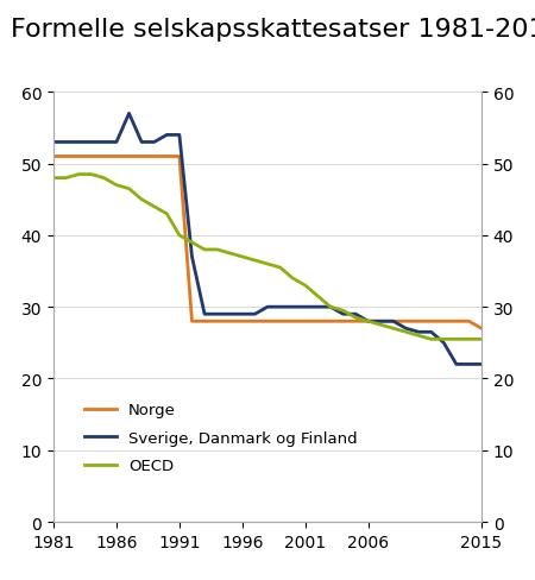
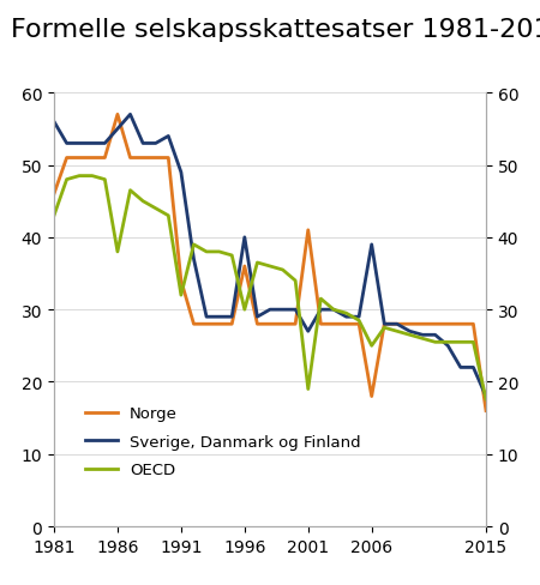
Norge/1981: 51 -> 46
Sverige, Danmark og Finland/1981: 53.0 -> 56.0
OECD/1981: 48.0 -> 43.0
Norge/1986: 51 -> 57
Sverige, Danmark og Finland/1986: 53.0 -> 55.0
OECD/1986: 47.0 -> 38.0
Norge/1991: 51 -> 34
Sverige, Danmark og Finland/1991: 54.0 -> 49.0
OECD/1991: 40.0 -> 32.0
Norge/1996: 28 -> 36
Sverige, Danmark og Finland/1996: 29.0 -> 40.0
OECD/1996: 37.0 -> 30.0
Norge/2001: 28 -> 41
Sverige, Danmark og Finland/2001: 30.0 -> 27.0
OECD/2001: 33.0 -> 19.0
Norge/2006: 28 -> 18
Sverige, Danmark og Finland/2006: 28.0 -> 39.0
OECD/2006: 28.0 -> 25.0
Norge/2015: 27 -> 16
Sverige, Danmark og Finland/2015: 22.0 -> 18.0
OECD/2015: 25.5 -> 17.6
